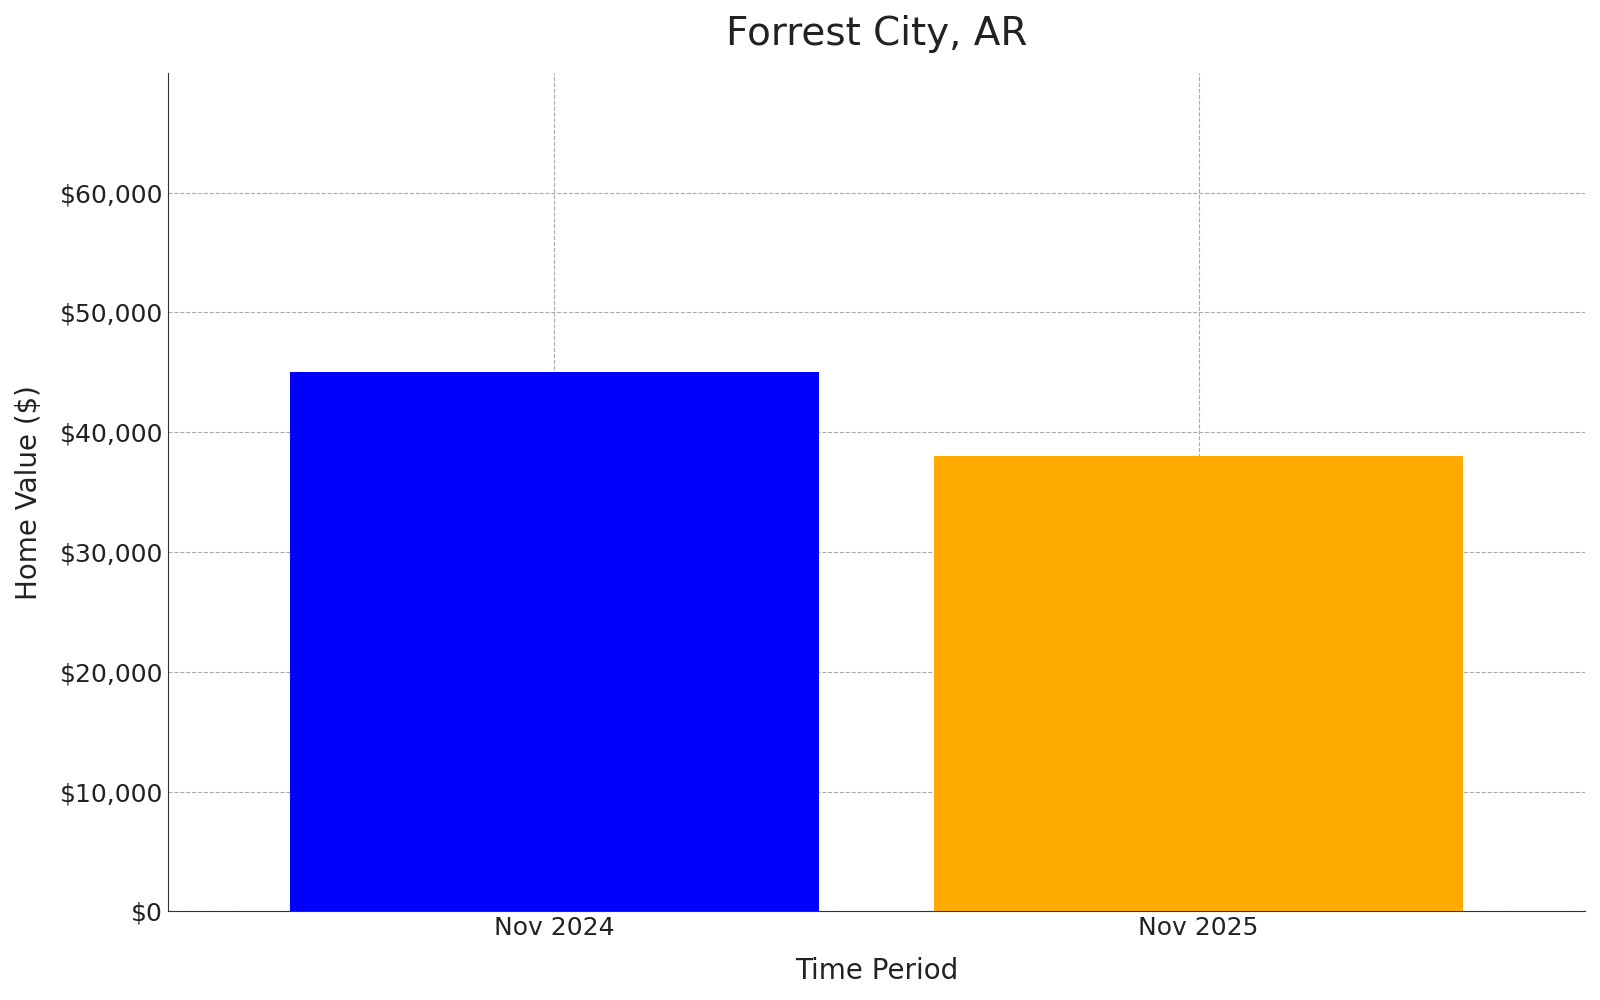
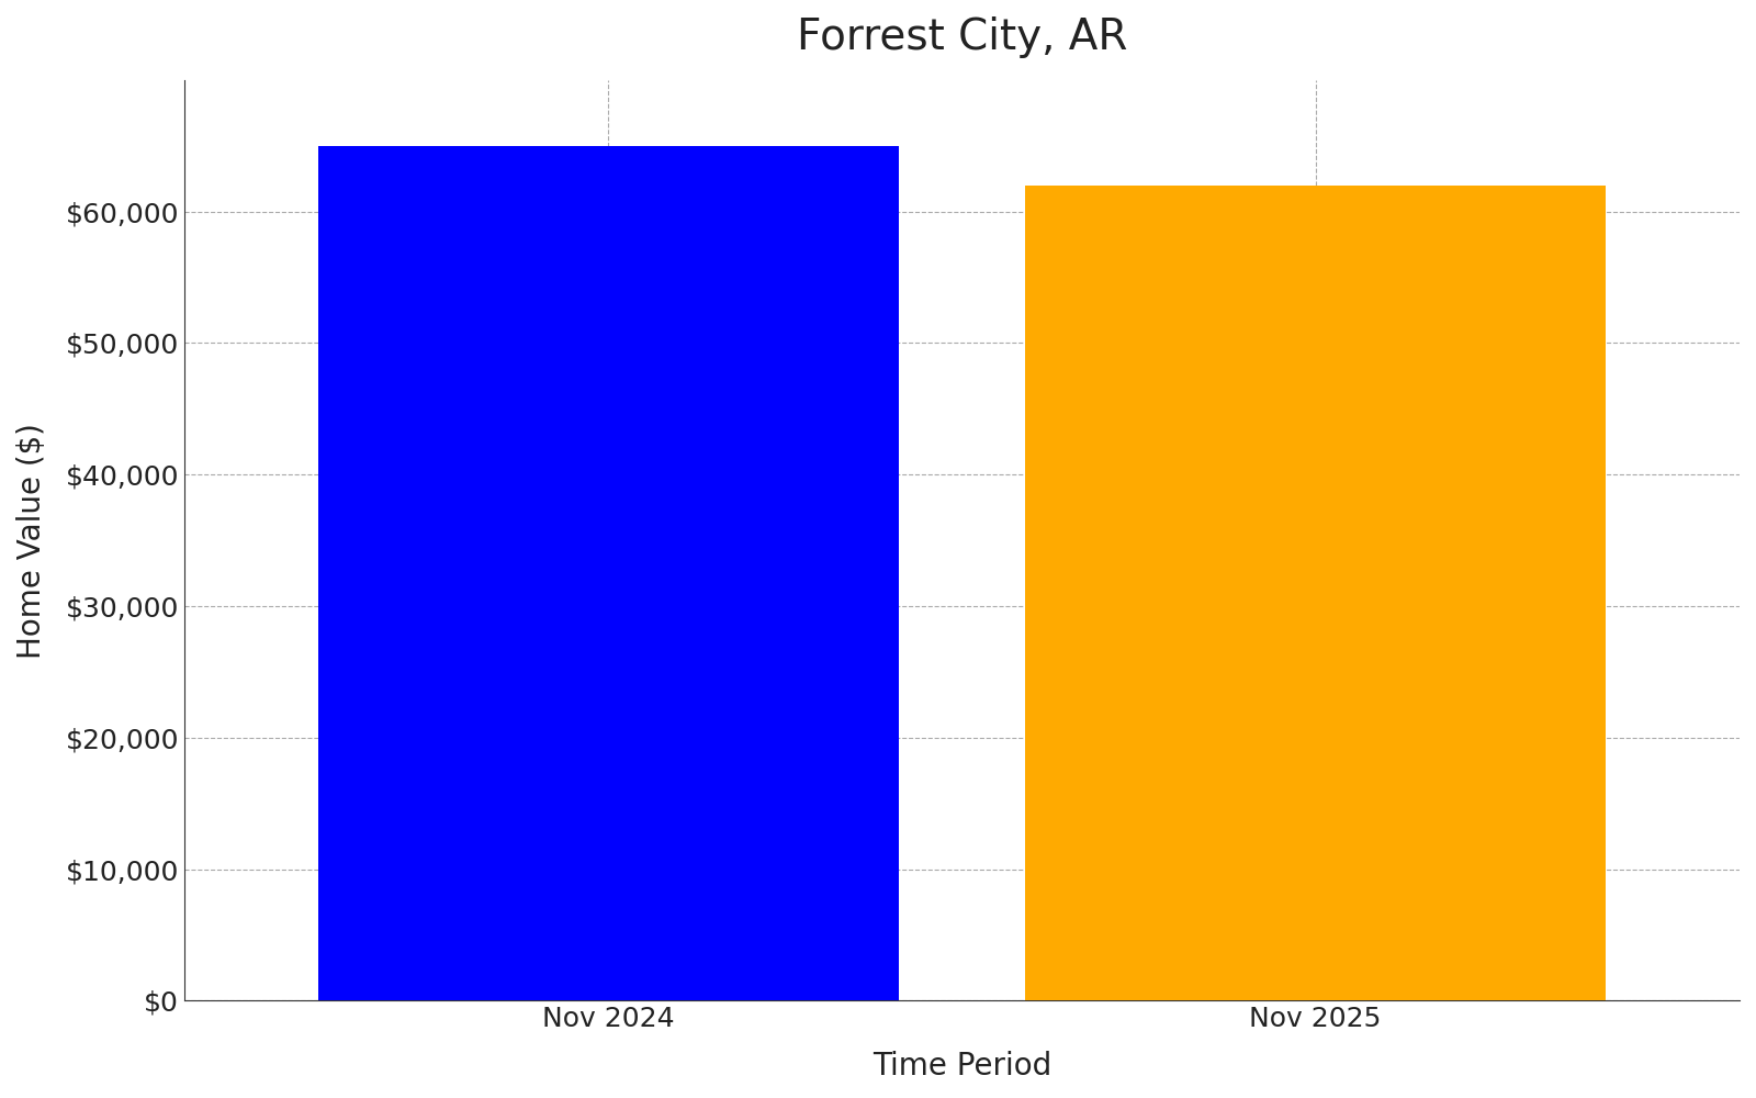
Nov 2024: $45,000 -> $65,000
Nov 2025: $38,000 -> $62,000
